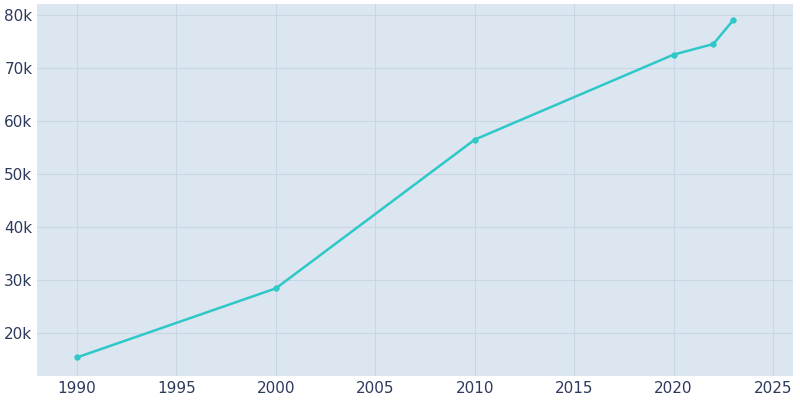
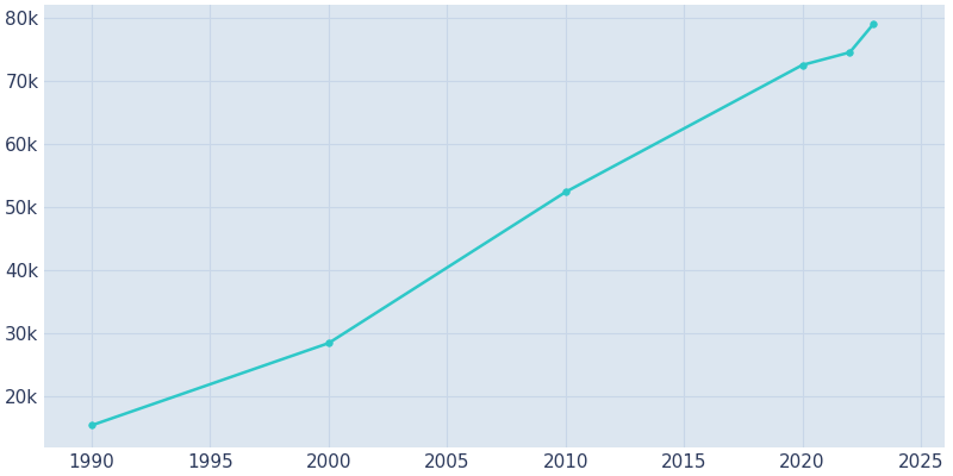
2010: 56.5k -> 52.4k
